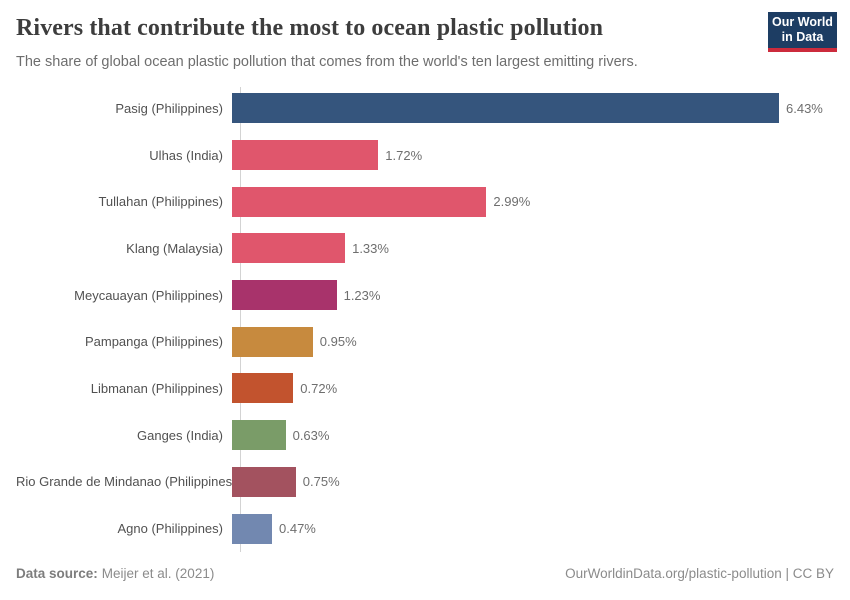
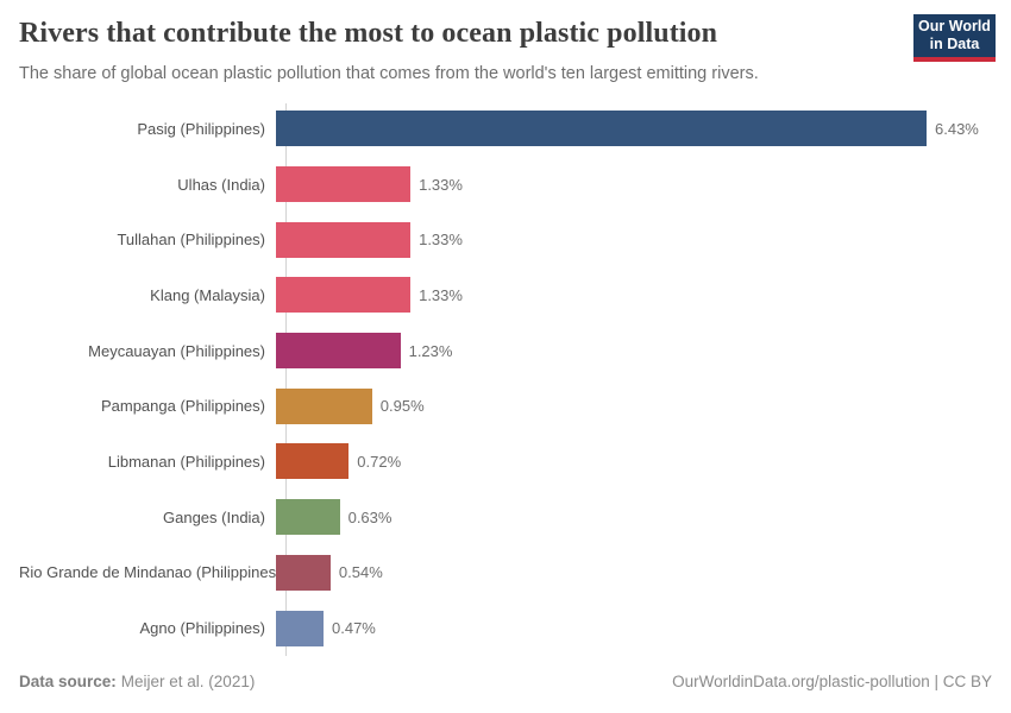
Ulhas (India): 1.72% -> 1.33%
Tullahan (Philippines): 2.99% -> 1.33%
Rio Grande de Mindanao (Philippines): 0.75% -> 0.54%
